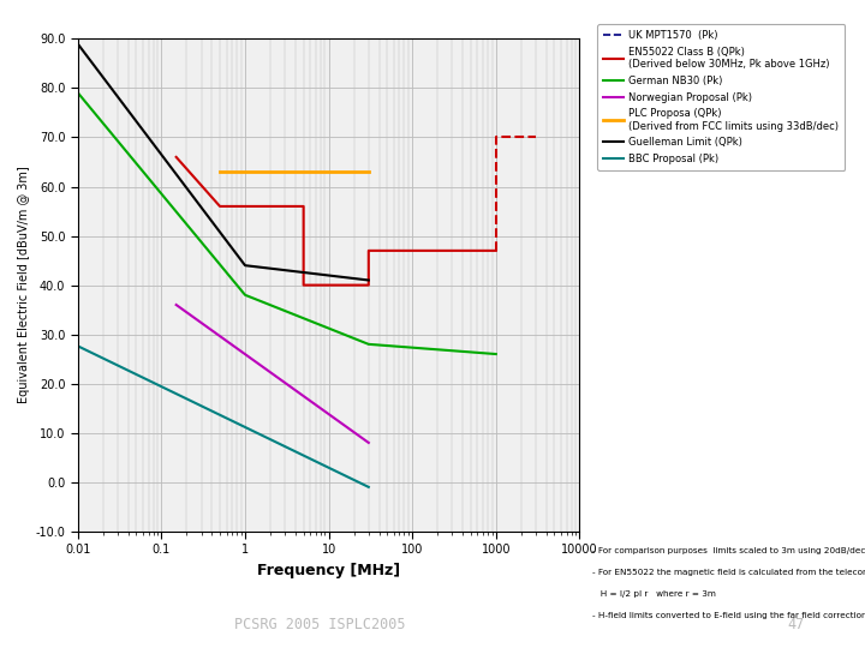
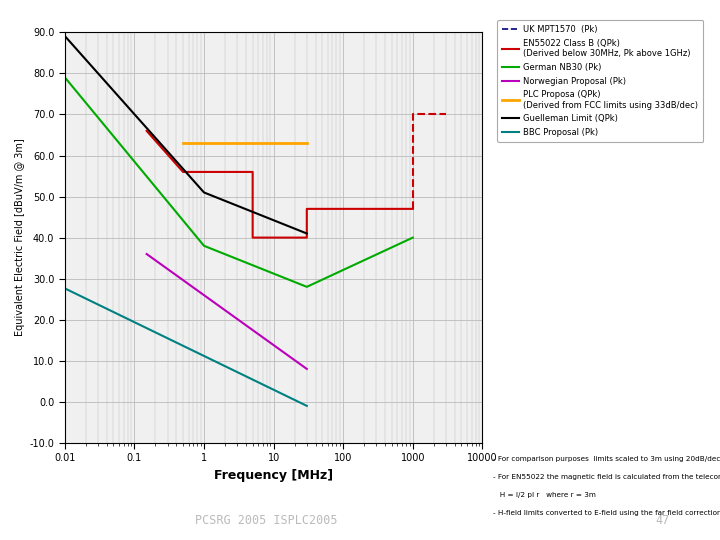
Guelleman Limit (QPk)/1: 44 -> 51
German NB30 (Pk)/1000: 26 -> 40
